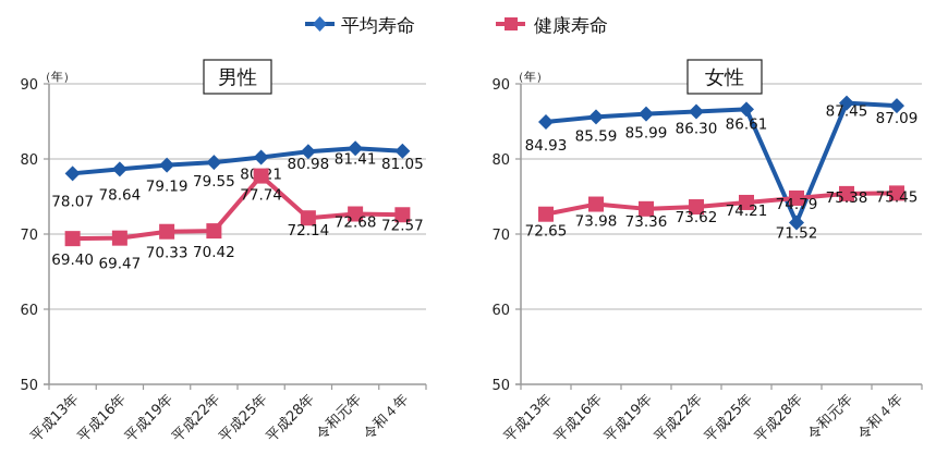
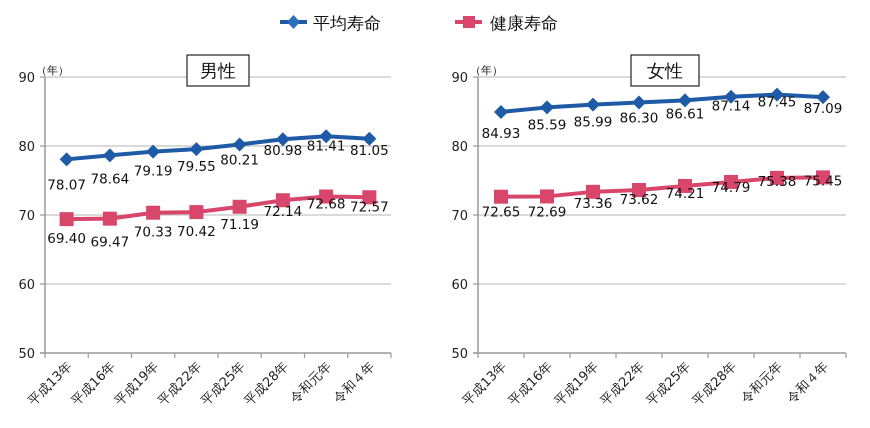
男性/健康寿命/平成25年: 77.74 -> 71.19
女性/健康寿命/平成16年: 73.98 -> 72.69
女性/平均寿命/平成28年: 71.52 -> 87.14
